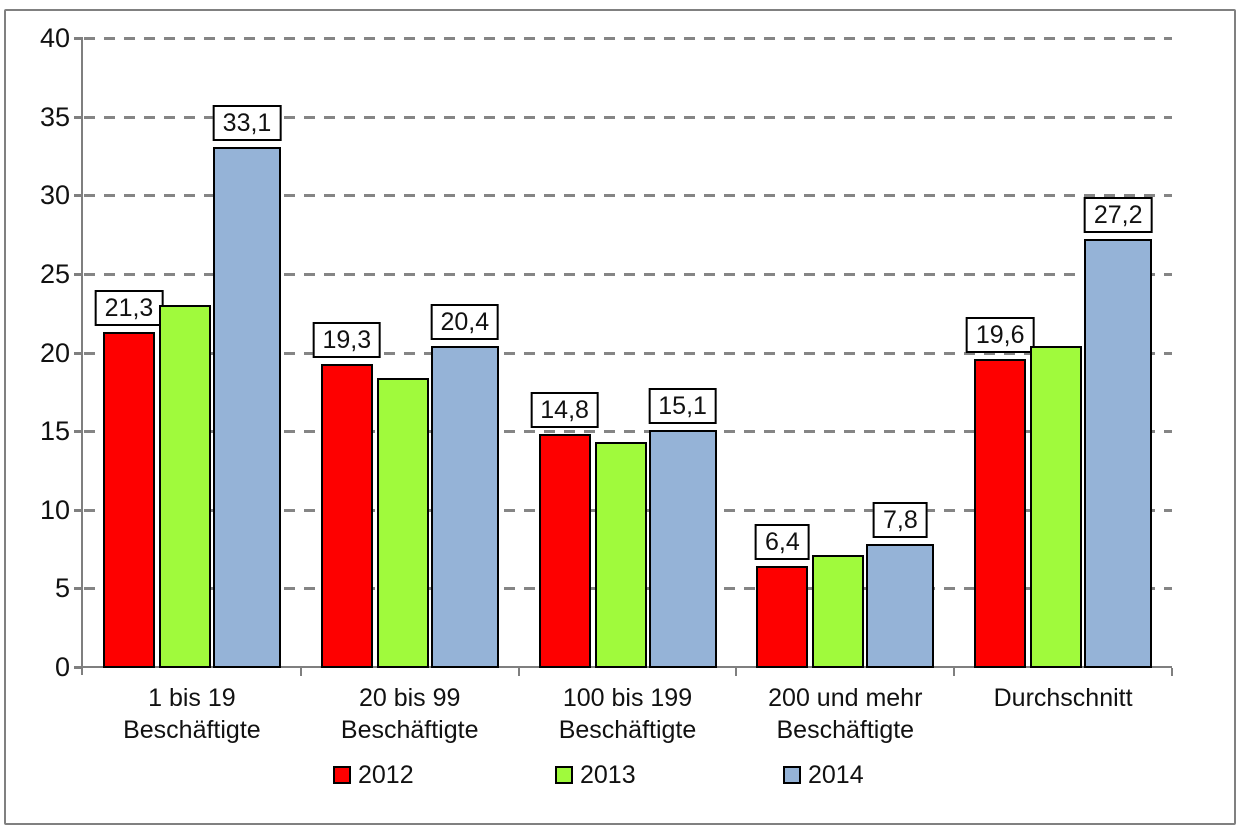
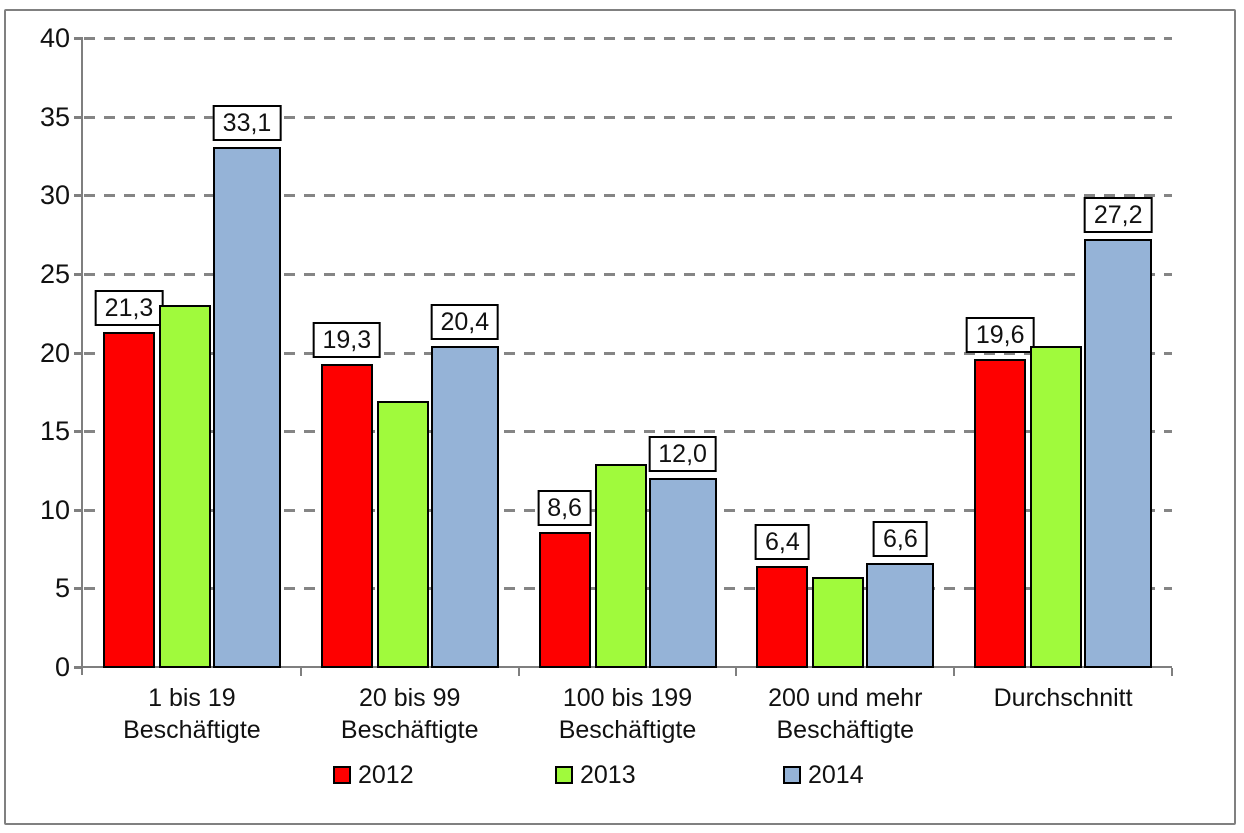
2013/20 bis 99 Beschäftigte: 18.4 -> 16.9
2012/100 bis 199 Beschäftigte: 14,8 -> 8,6
2013/100 bis 199 Beschäftigte: 14.3 -> 12.9
2014/100 bis 199 Beschäftigte: 15,1 -> 12,0
2013/200 und mehr Beschäftigte: 7.1 -> 5.7
2014/200 und mehr Beschäftigte: 7,8 -> 6,6
